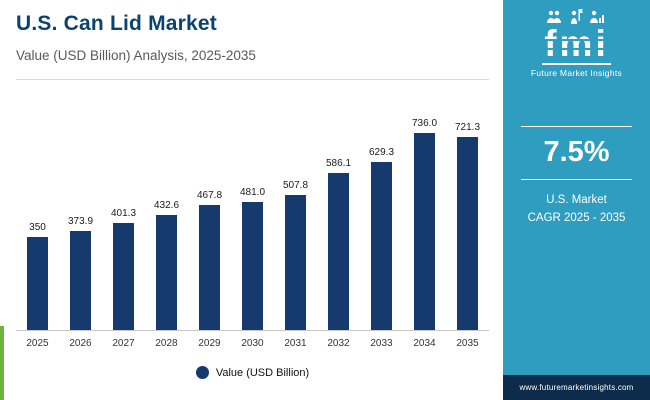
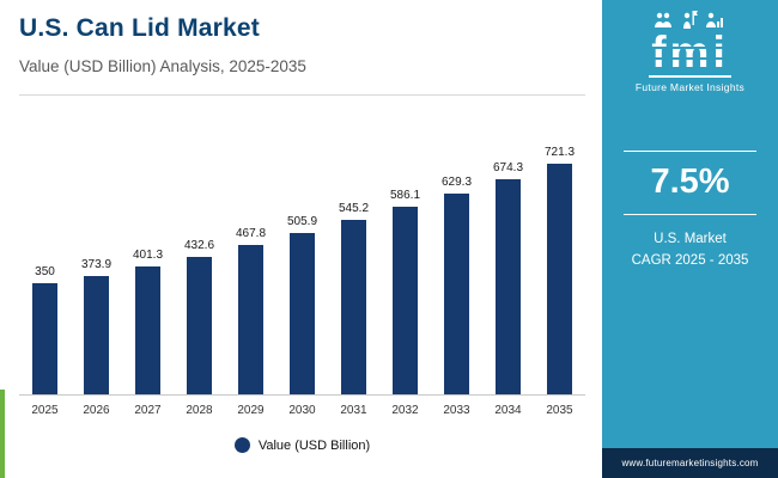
2030: 481.0 -> 505.9
2031: 507.8 -> 545.2
2034: 736.0 -> 674.3
